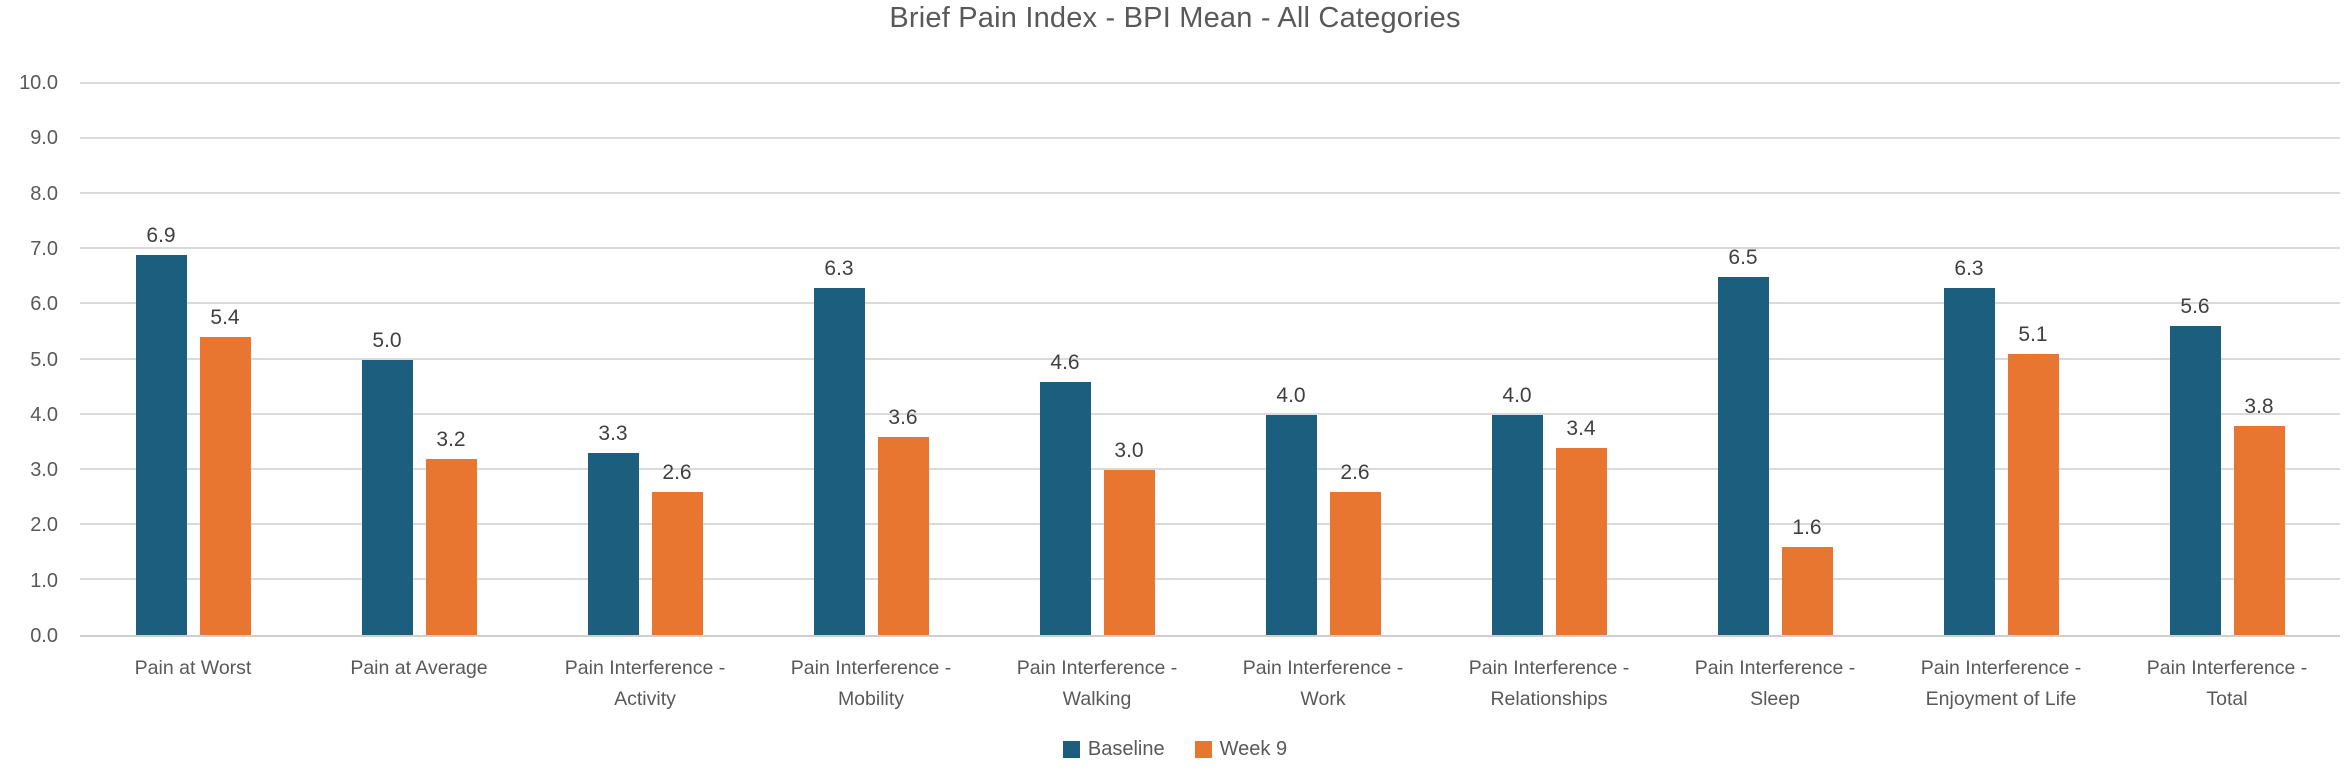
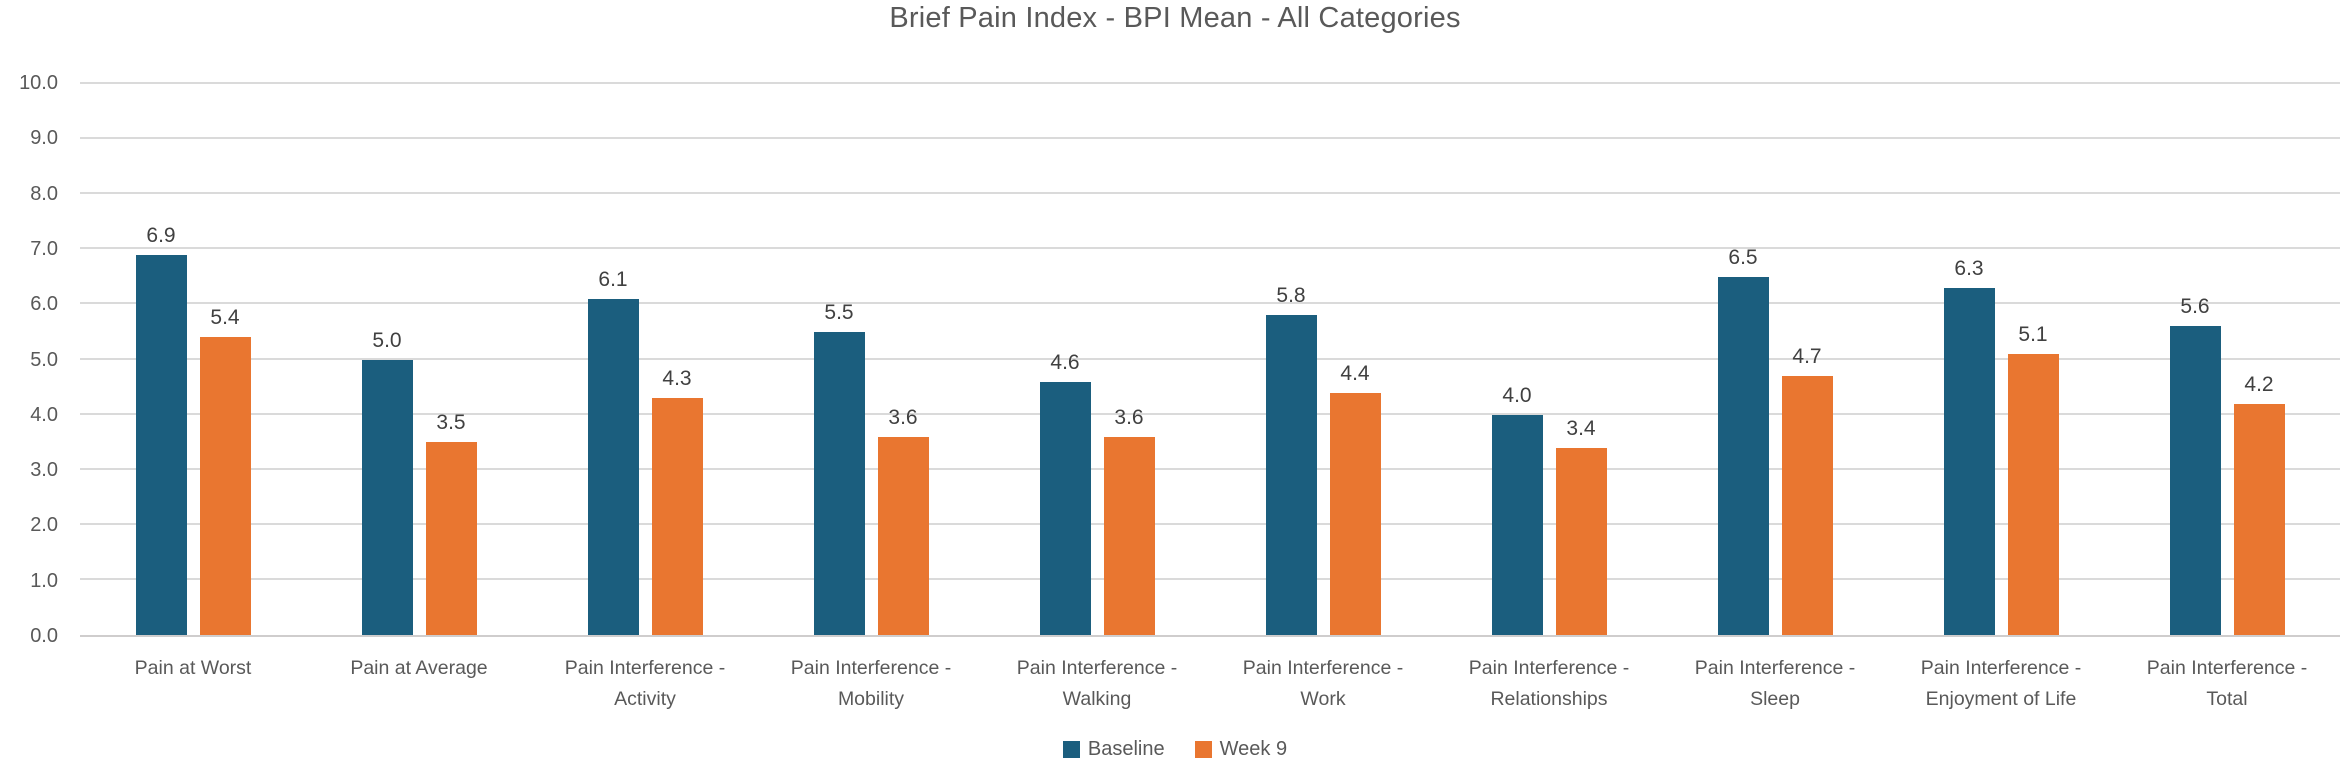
Week 9/Pain at Average: 3.2 -> 3.5
Baseline/Pain Interference - Activity: 3.3 -> 6.1
Week 9/Pain Interference - Activity: 2.6 -> 4.3
Baseline/Pain Interference - Mobility: 6.3 -> 5.5
Week 9/Pain Interference - Walking: 3.0 -> 3.6
Baseline/Pain Interference - Work: 4.0 -> 5.8
Week 9/Pain Interference - Work: 2.6 -> 4.4
Week 9/Pain Interference - Sleep: 1.6 -> 4.7
Week 9/Pain Interference - Total: 3.8 -> 4.2
